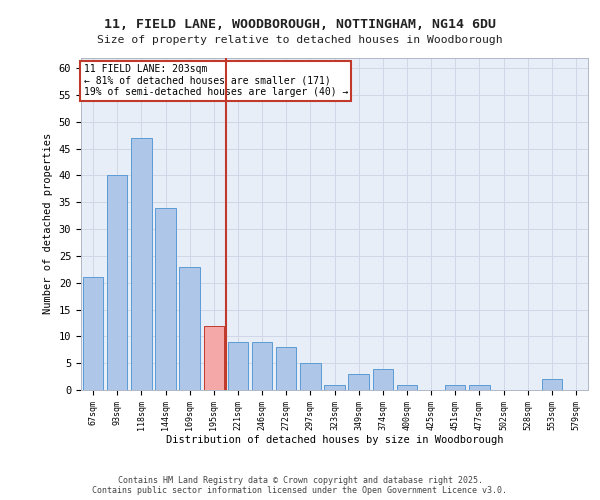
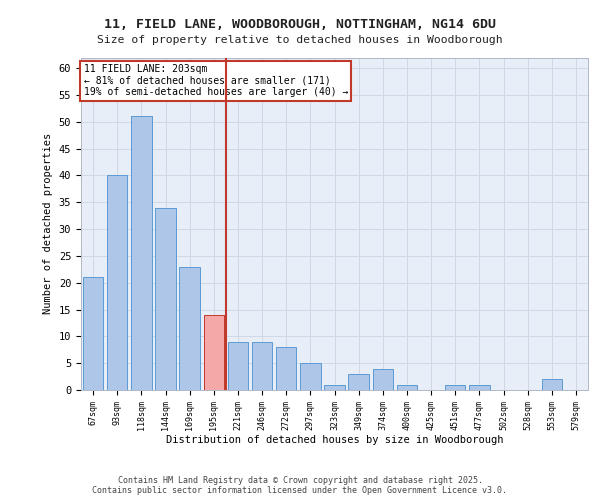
118sqm: 47 -> 51
195sqm: 12 -> 14
